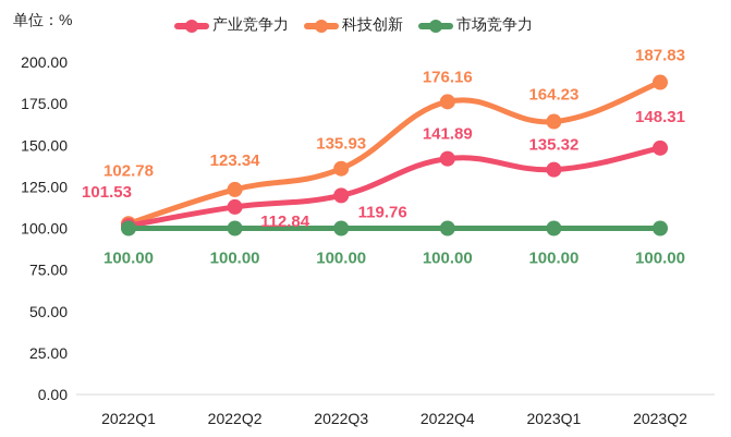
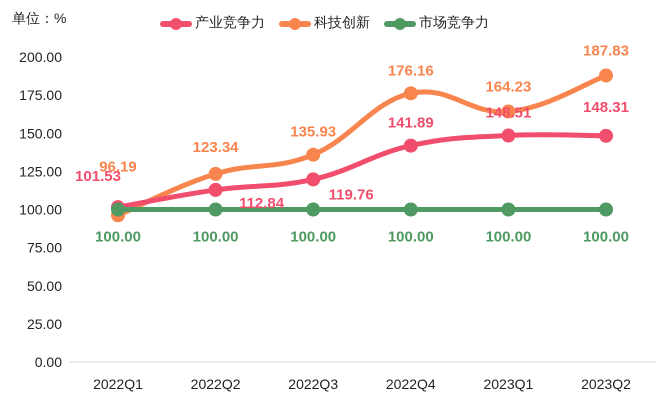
科技创新/2022Q1: 102.78 -> 96.19
产业竞争力/2023Q1: 135.32 -> 148.51
